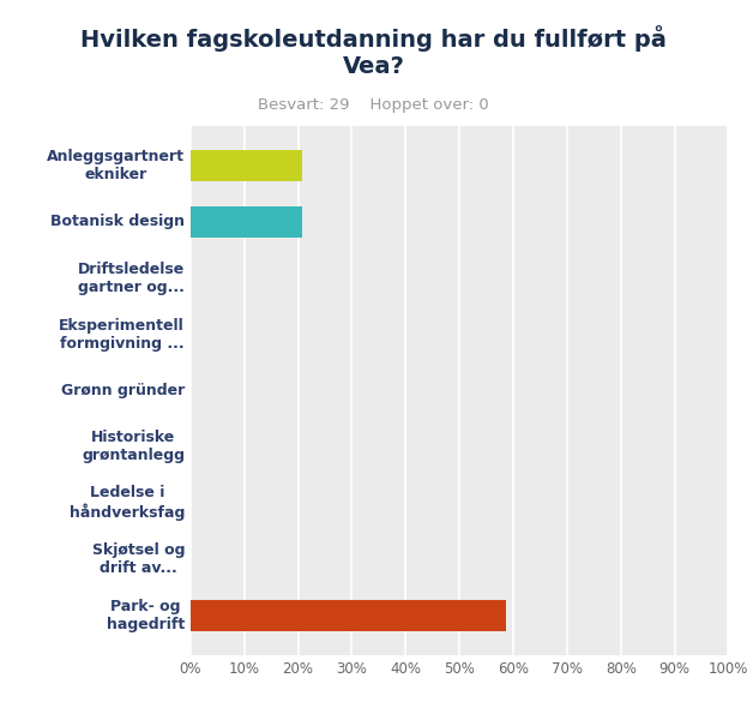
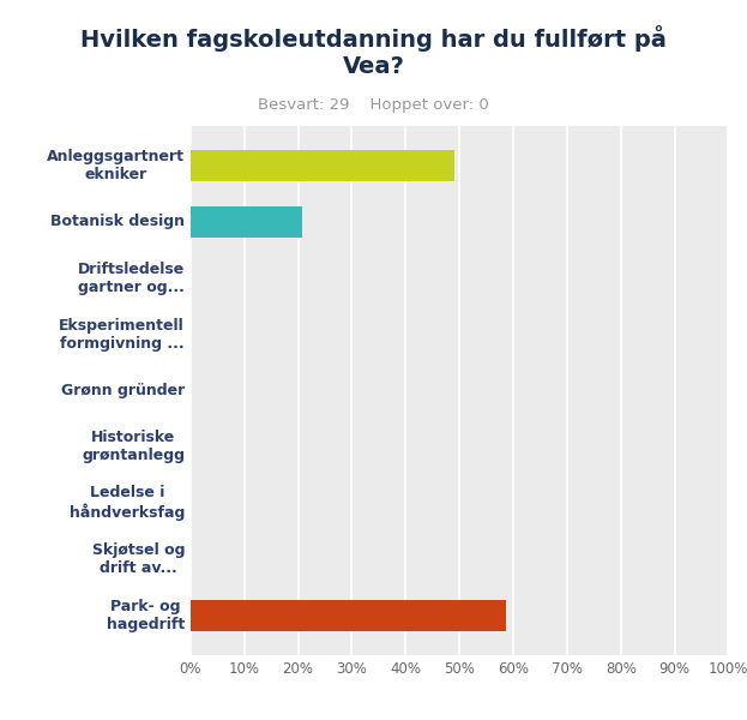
Anleggsgartnert ekniker: 20.7% -> 49.0%
